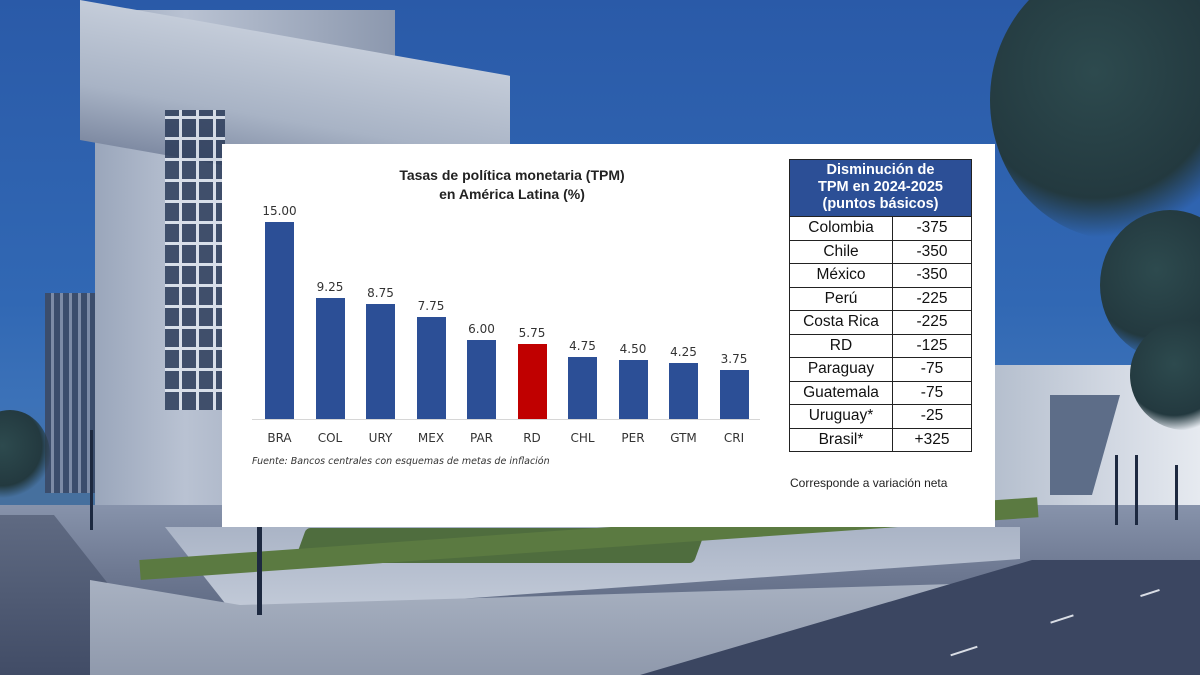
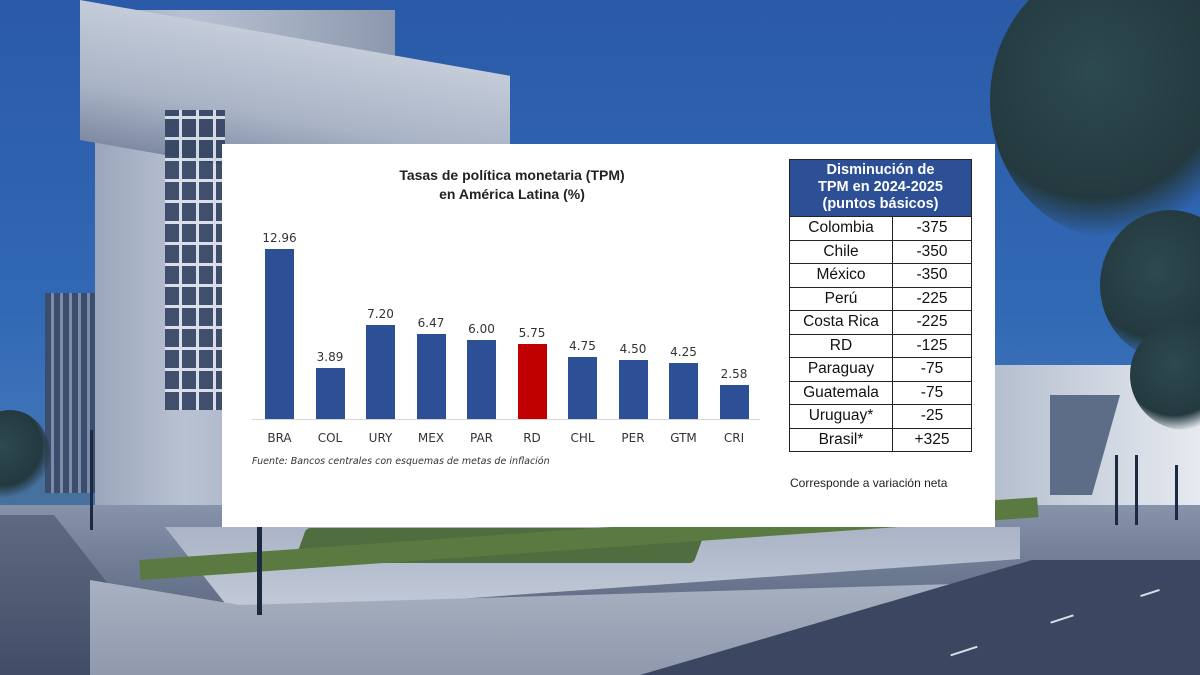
BRA: 15.00 -> 12.96
COL: 9.25 -> 3.89
URY: 8.75 -> 7.20
MEX: 7.75 -> 6.47
CRI: 3.75 -> 2.58
